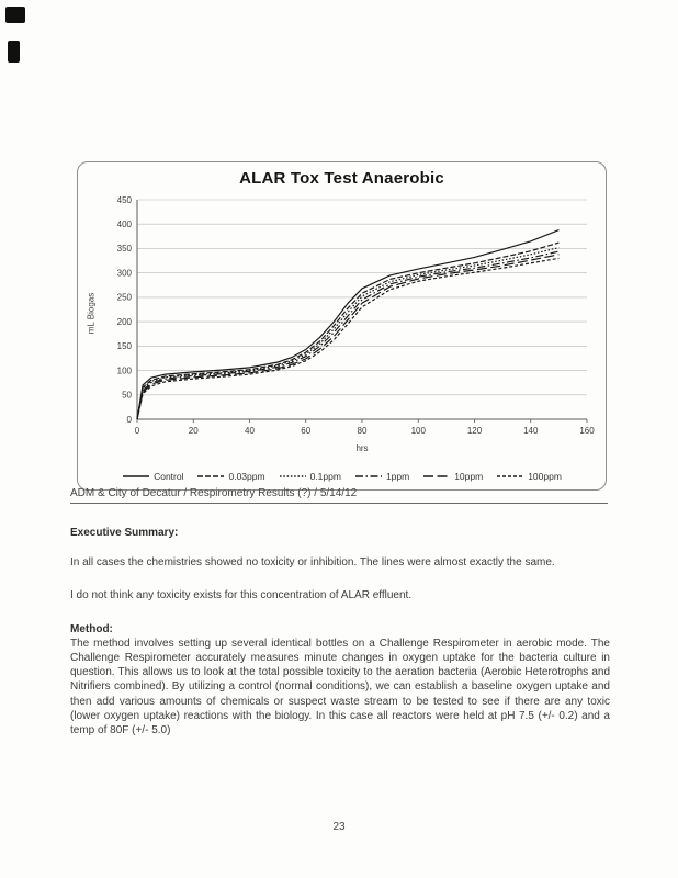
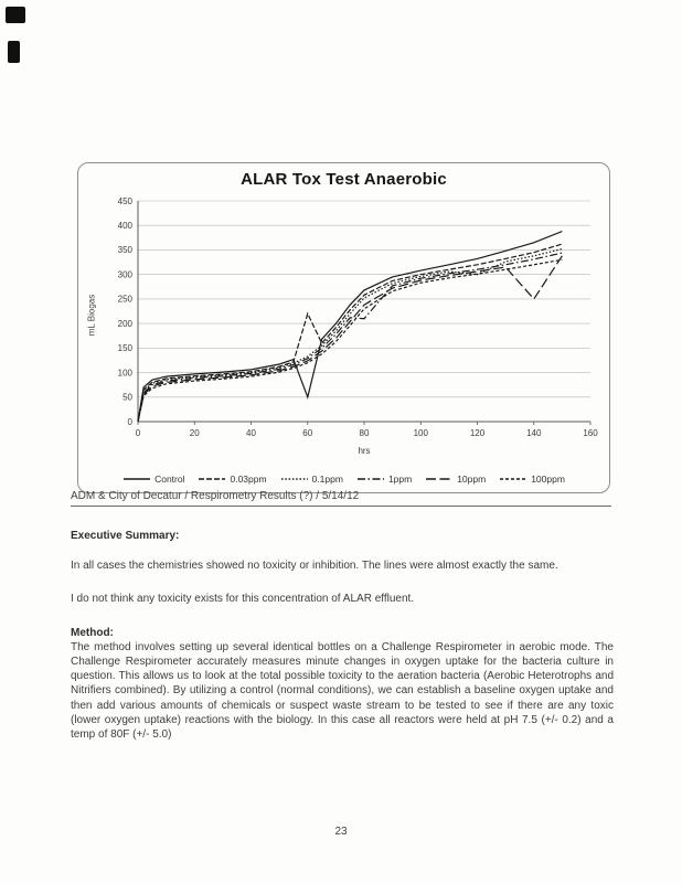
Control/60: 140 -> 50
0.03ppm/60: 140 -> 220
1ppm/80: 240 -> 210
0.1ppm/120: 320 -> 300
10ppm/140: 330 -> 250
